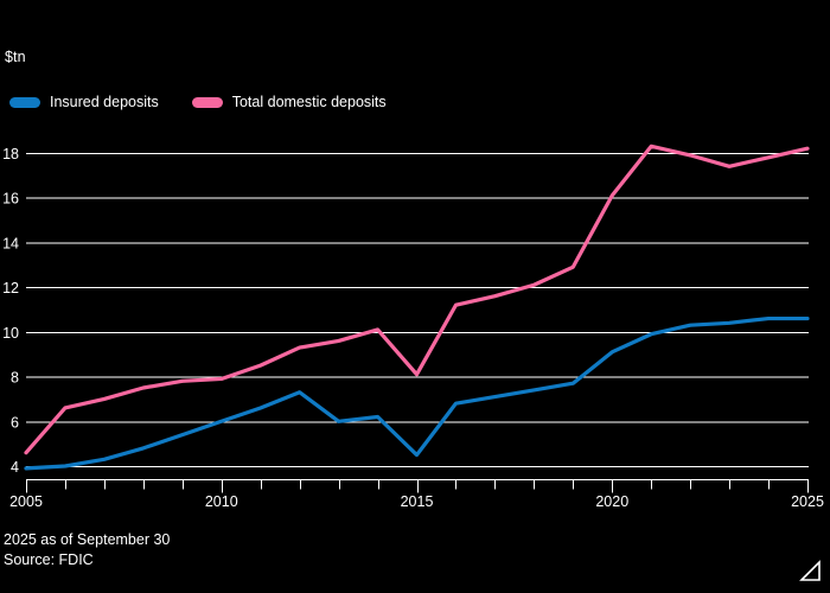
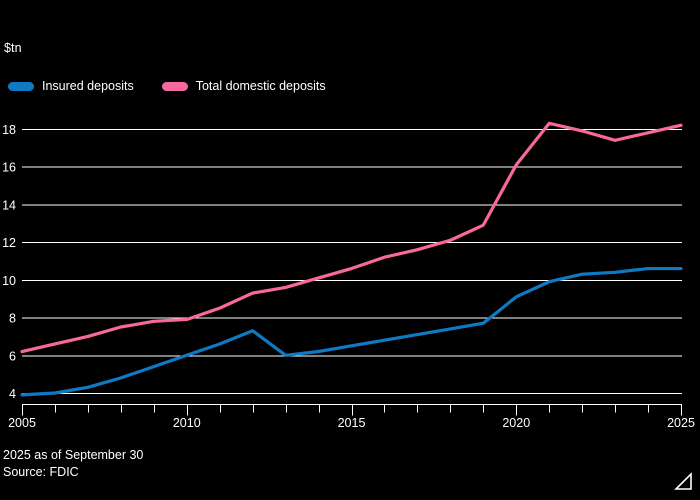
Total domestic deposits/2005: 4.6 -> 6.2
Insured deposits/2015: 4.5 -> 6.5
Total domestic deposits/2015: 8.1 -> 10.6
